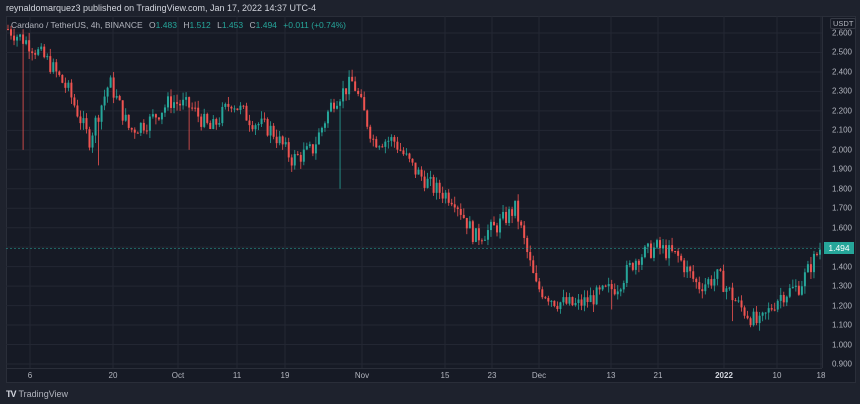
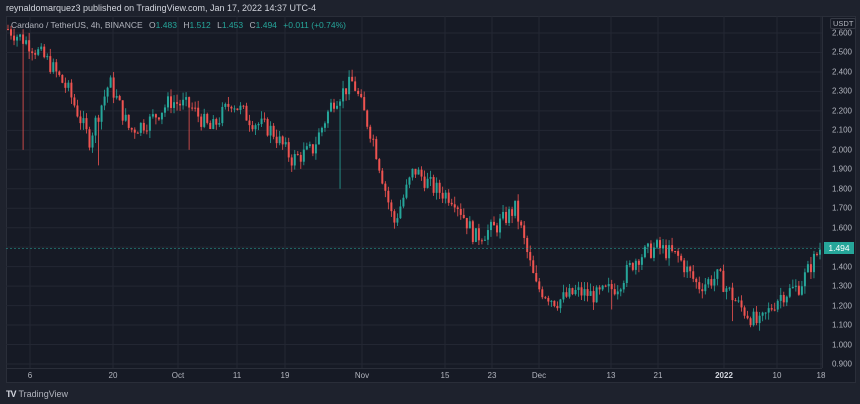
Nov 15: 2.05 -> 1.62
Dec 13: 1.20 -> 1.27
